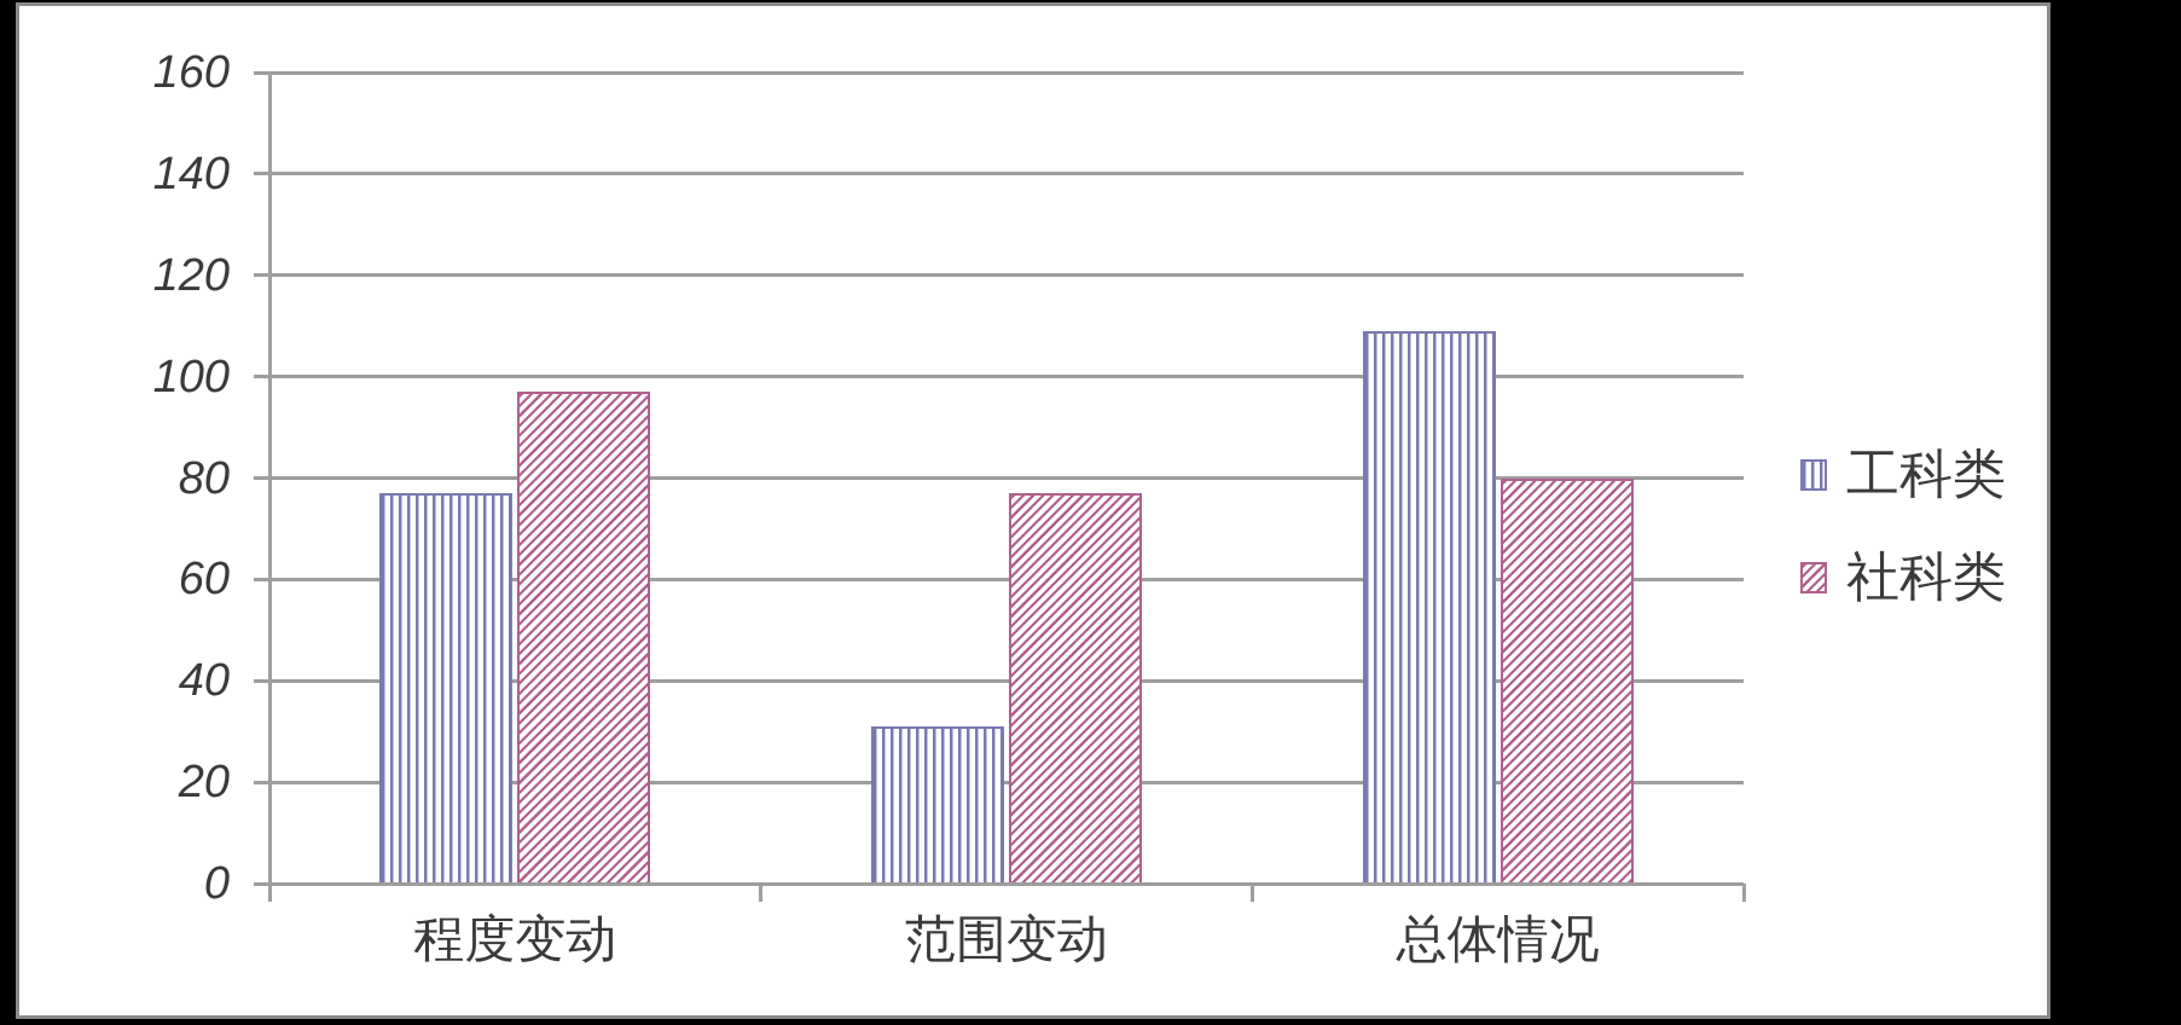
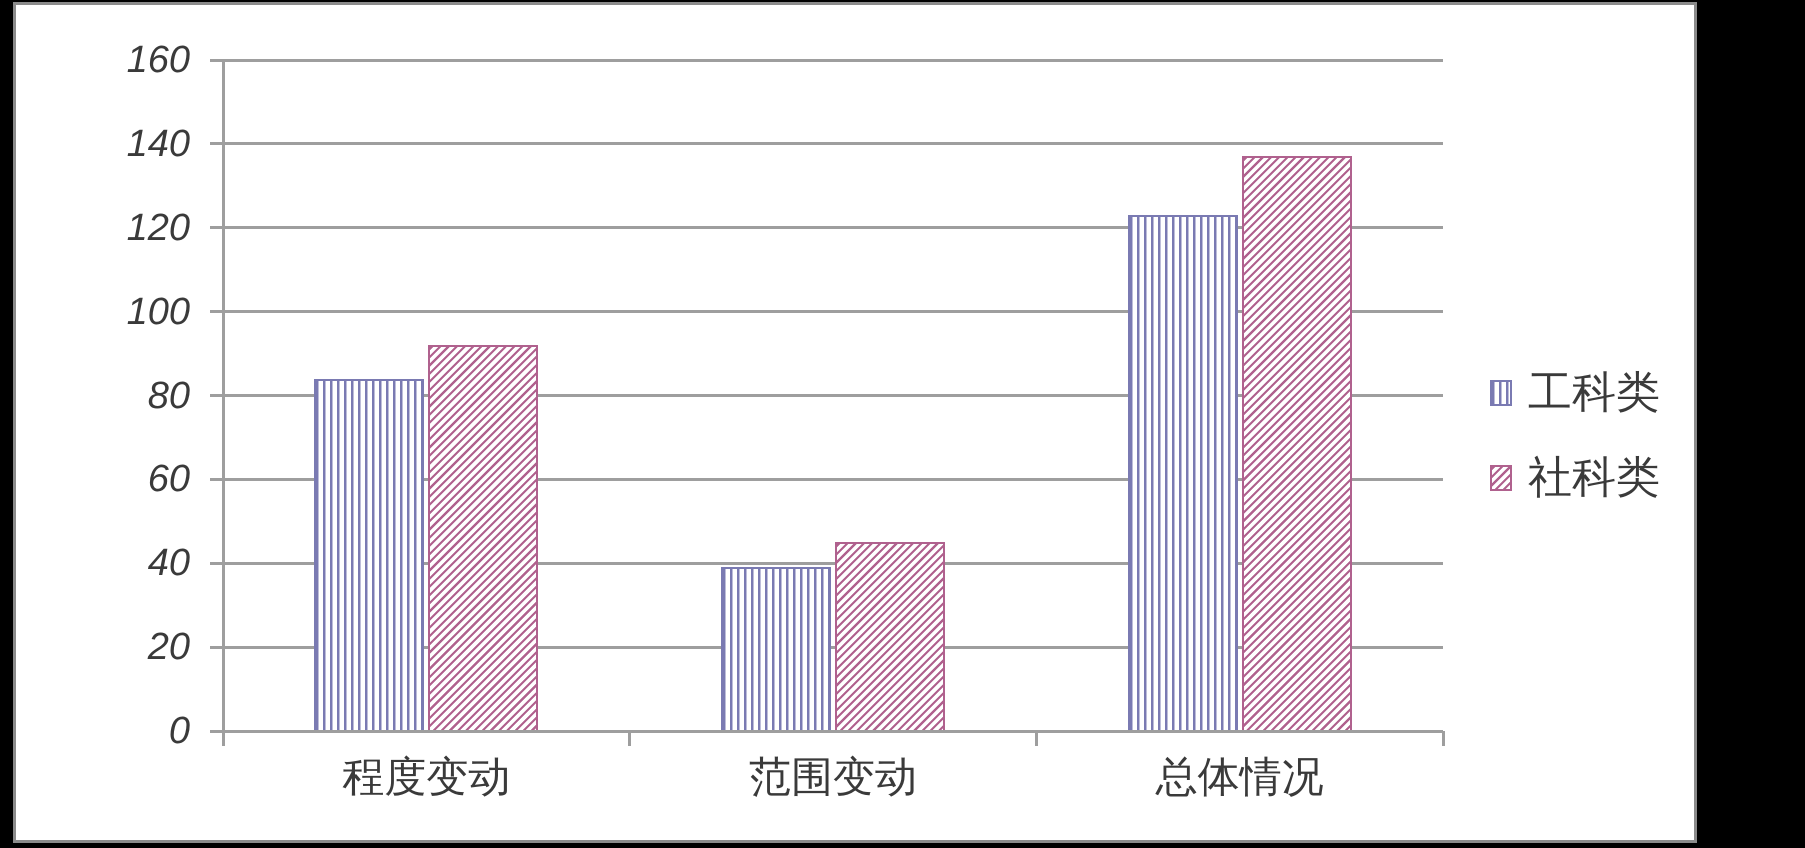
工科类/程度变动: 77 -> 84
社科类/程度变动: 97 -> 92
工科类/范围变动: 31 -> 39
社科类/范围变动: 77 -> 45
工科类/总体情况: 109 -> 123
社科类/总体情况: 80 -> 137
